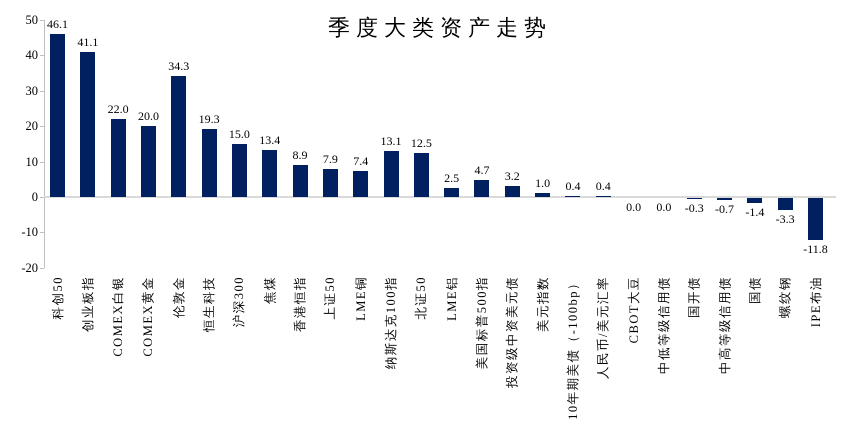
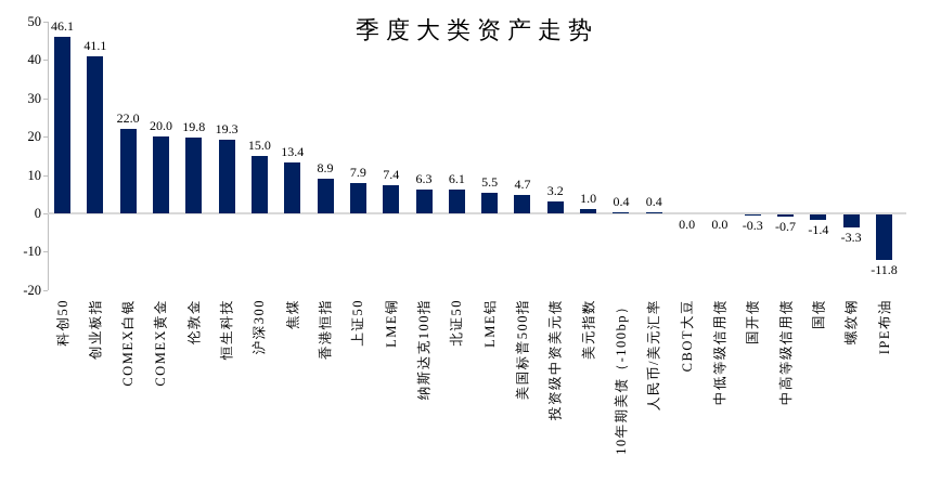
伦敦金: 34.3 -> 19.8
纳斯达克100指: 13.1 -> 6.3
北证50: 12.5 -> 6.1
LME铝: 2.5 -> 5.5
